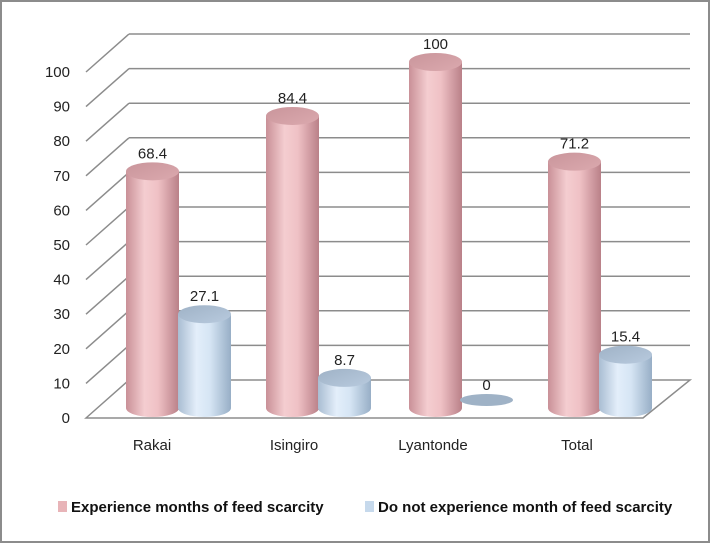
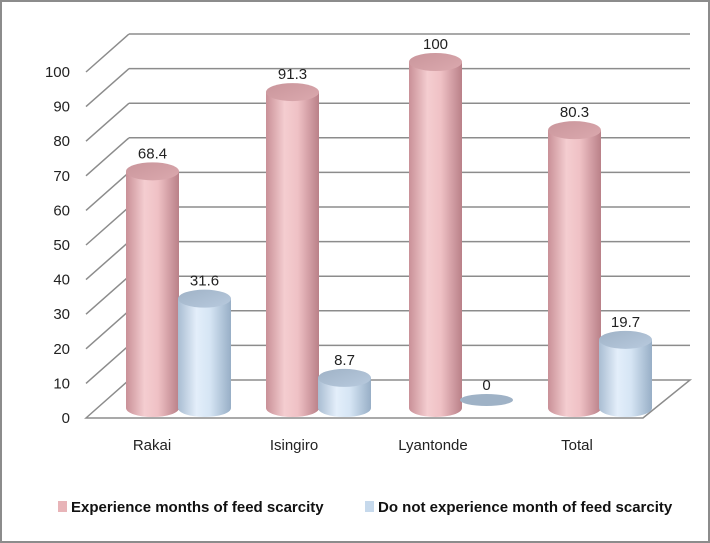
Do not experience month of feed scarcity/Rakai: 27.1 -> 31.6
Experience months of feed scarcity/Isingiro: 84.4 -> 91.3
Experience months of feed scarcity/Total: 71.2 -> 80.3
Do not experience month of feed scarcity/Total: 15.4 -> 19.7
